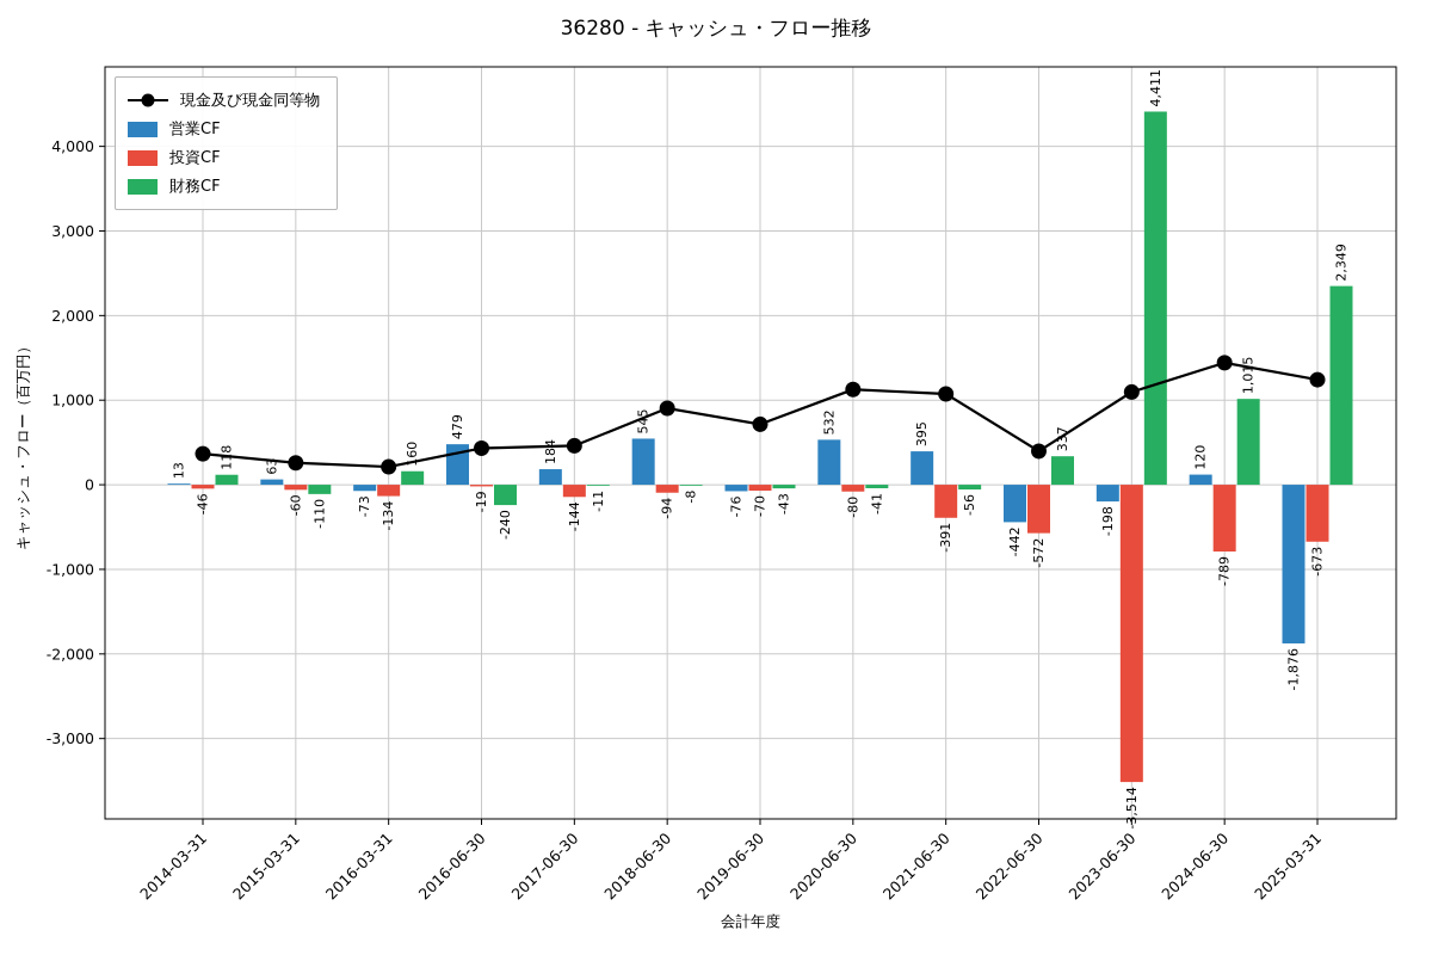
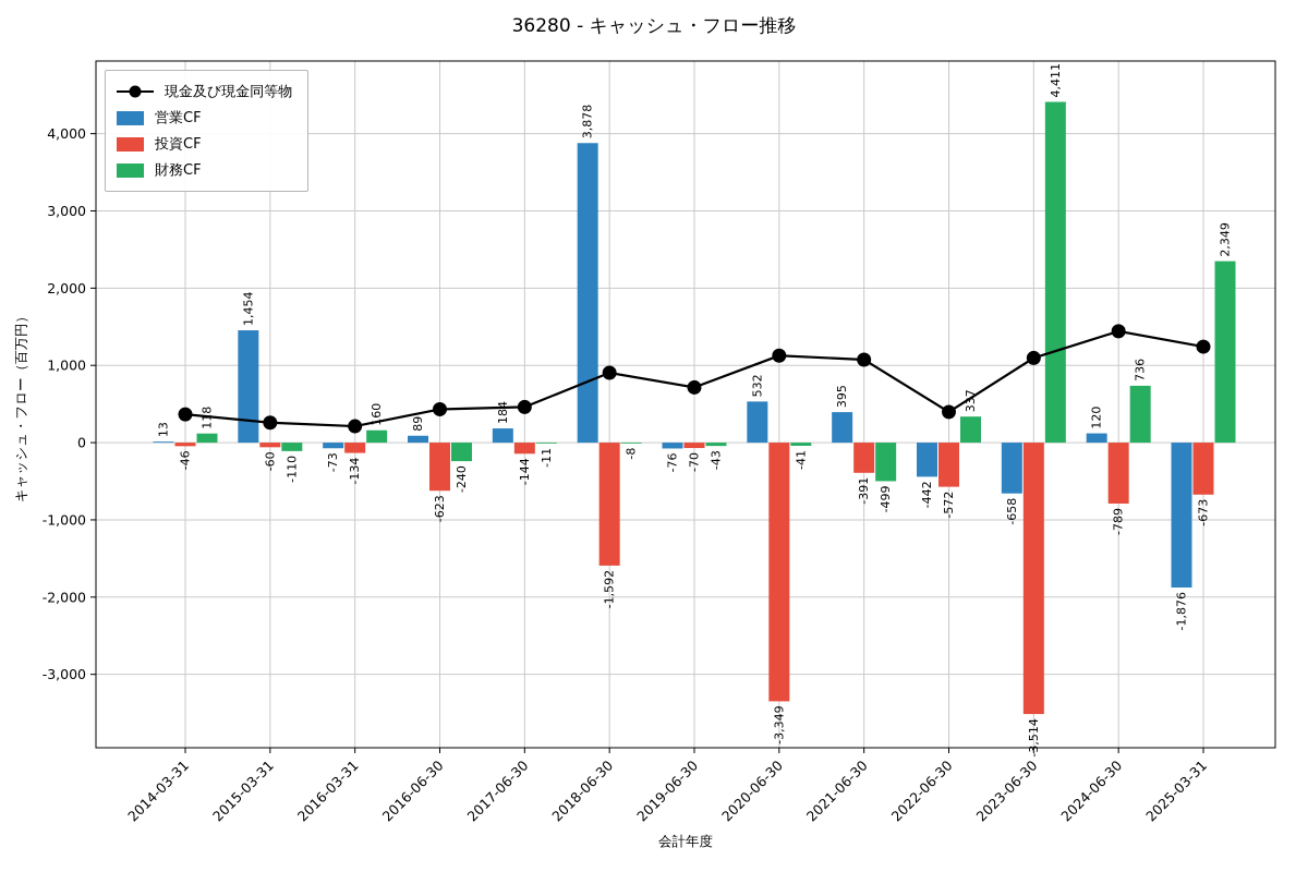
営業CF/2015-03-31: 63 -> 1,454
営業CF/2016-06-30: 479 -> 89
投資CF/2016-06-30: -19 -> -623
営業CF/2018-06-30: 545 -> 3,878
投資CF/2018-06-30: -94 -> -1,592
投資CF/2020-06-30: -80 -> -3,349
財務CF/2021-06-30: -56 -> -499
営業CF/2023-06-30: -198 -> -658
財務CF/2024-06-30: 1,015 -> 736
